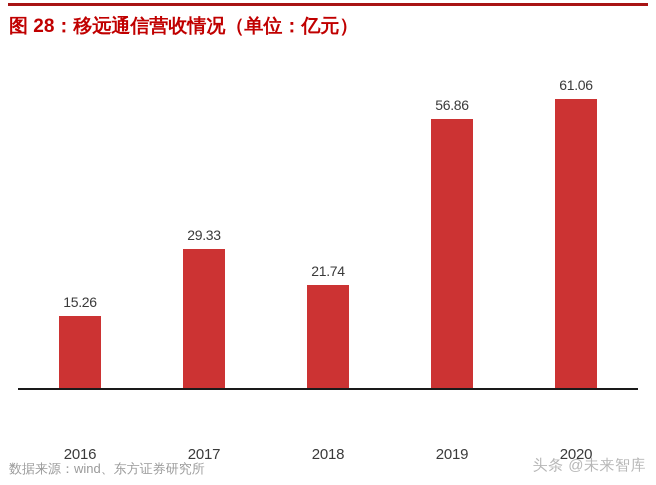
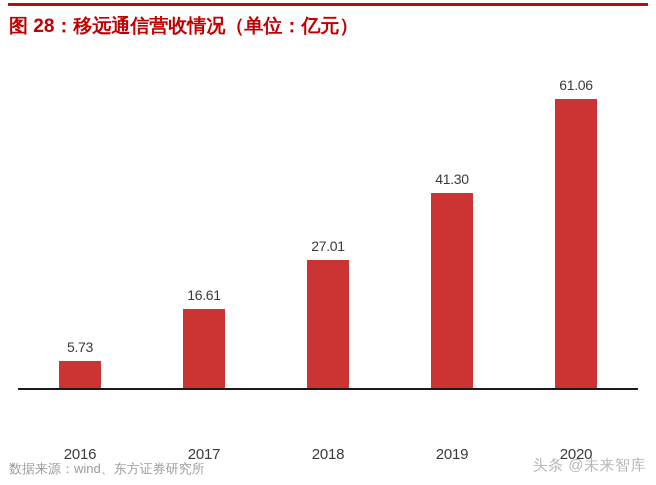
2016: 15.26 -> 5.73
2017: 29.33 -> 16.61
2018: 21.74 -> 27.01
2019: 56.86 -> 41.30
